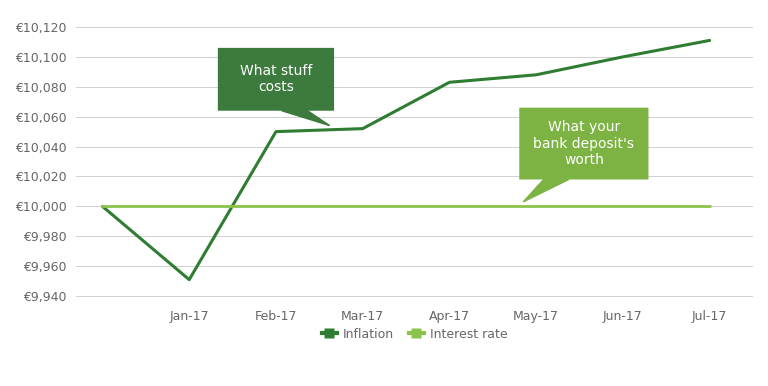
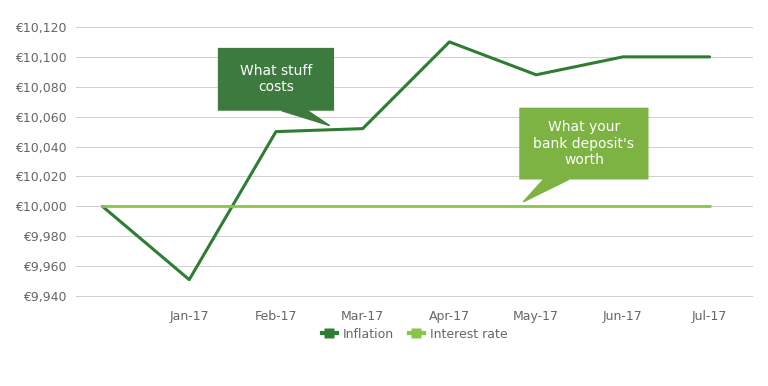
Inflation/Apr-17: €10,083 -> €10,110
Inflation/Jul-17: €10,111 -> €10,100
